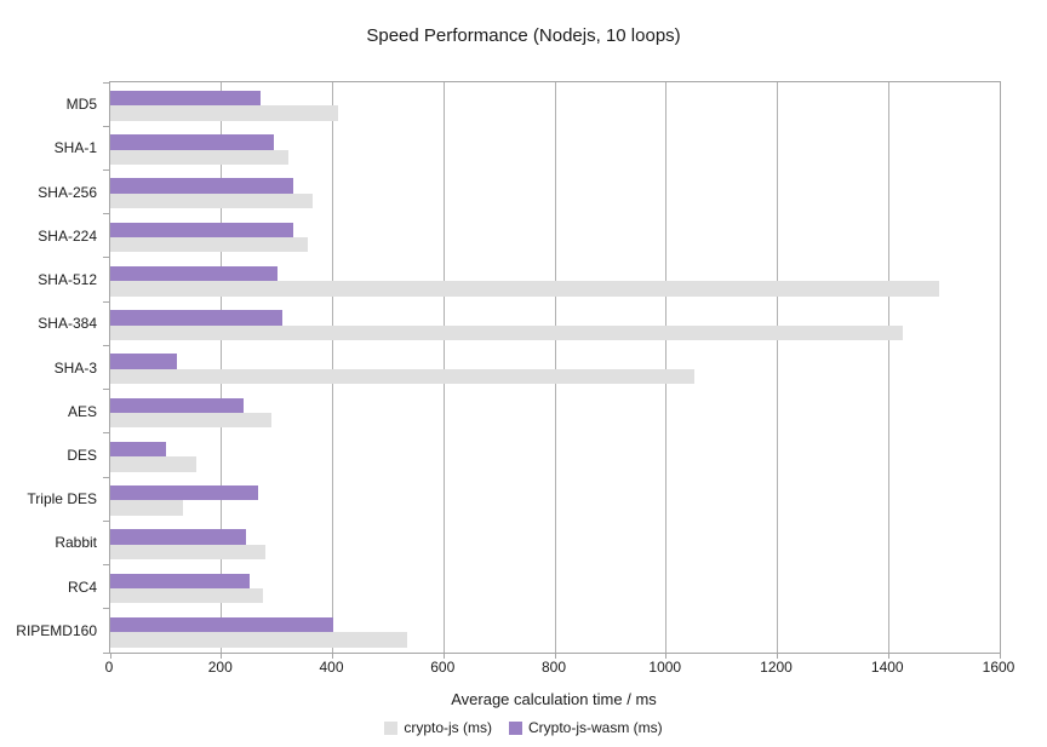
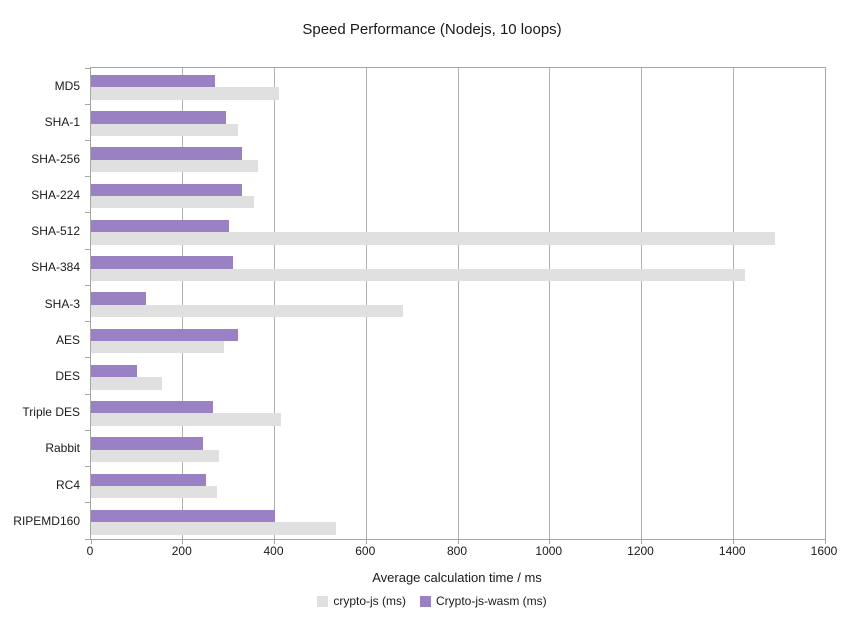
crypto-js (ms)/SHA-3: 1050 -> 680
Crypto-js-wasm (ms)/AES: 240 -> 320
crypto-js (ms)/Triple DES: 130 -> 420
